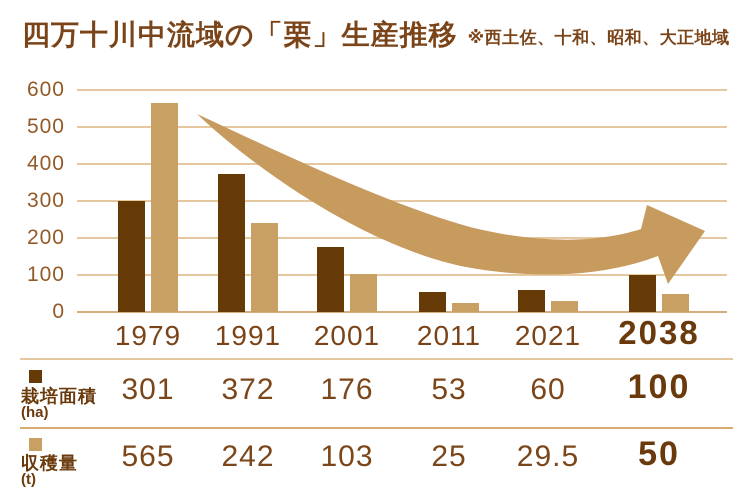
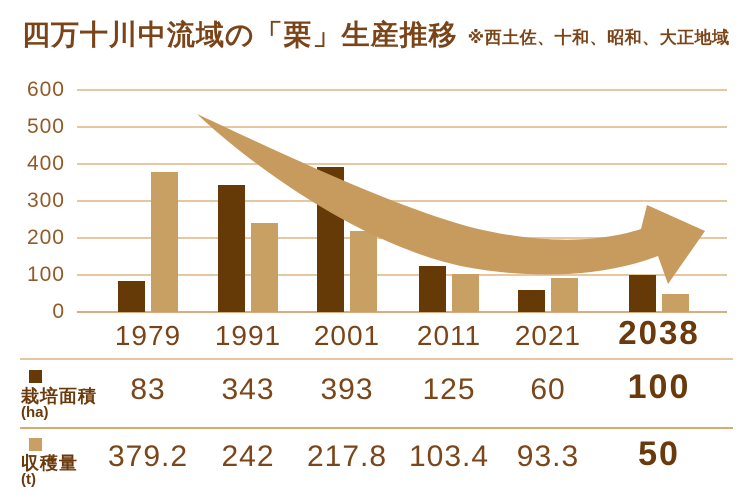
栽培面積/1979: 301 -> 83
収穫量/1979: 565 -> 379.2
栽培面積/1991: 372 -> 343
栽培面積/2001: 176 -> 393
収穫量/2001: 103 -> 217.8
栽培面積/2011: 53 -> 125
収穫量/2011: 25 -> 103.4
収穫量/2021: 29.5 -> 93.3
